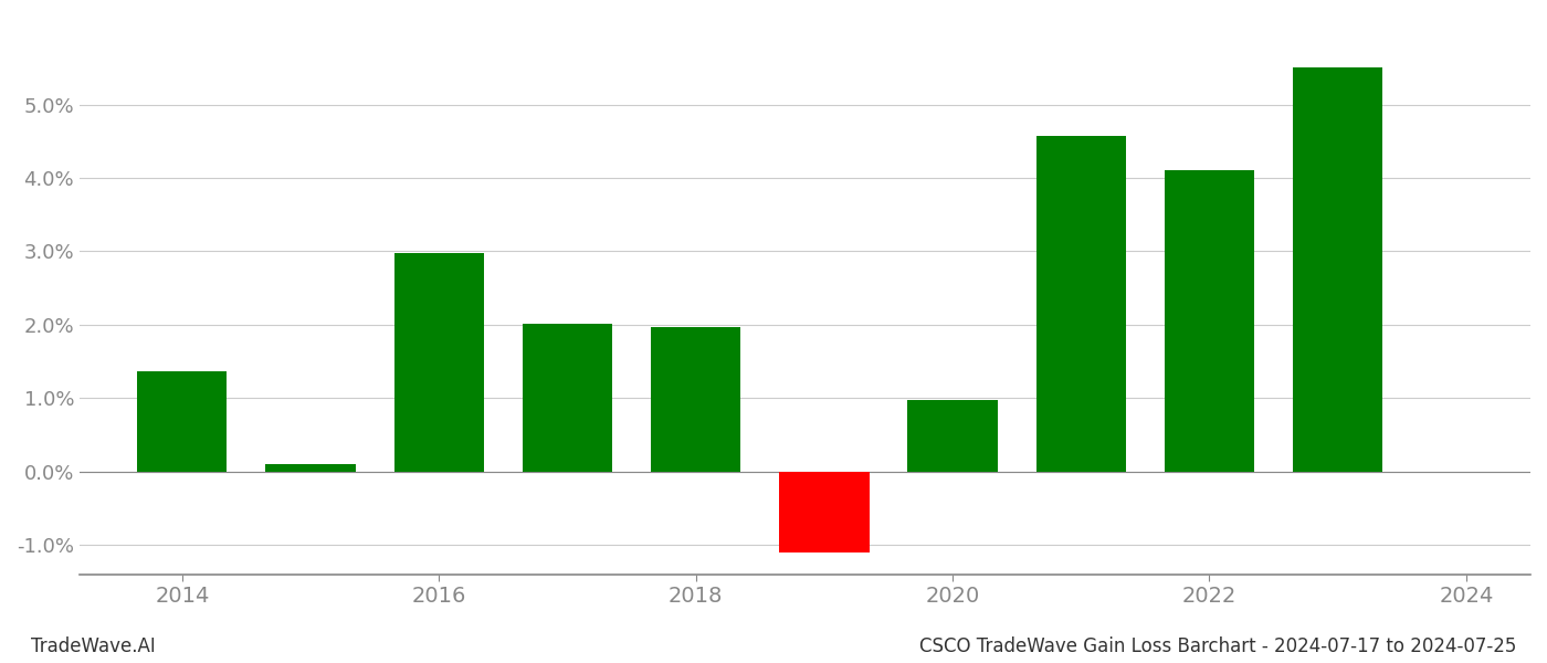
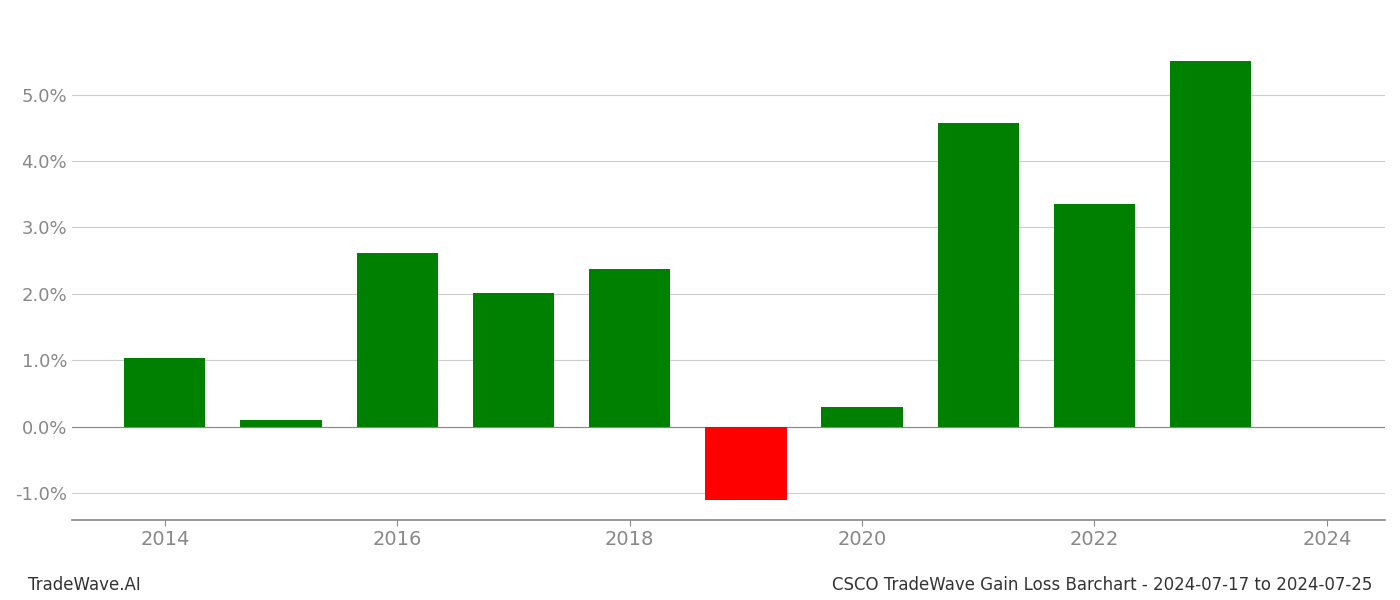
2014: 1.37% -> 1.04%
2016: 2.97% -> 2.62%
2018: 1.97% -> 2.38%
2020: 0.97% -> 0.30%
2022: 4.10% -> 3.36%
